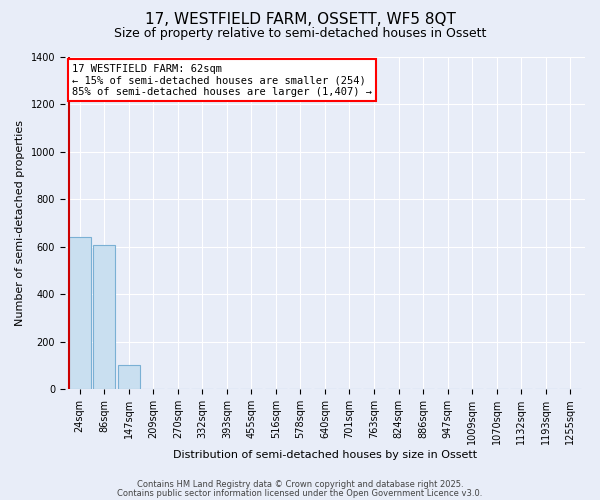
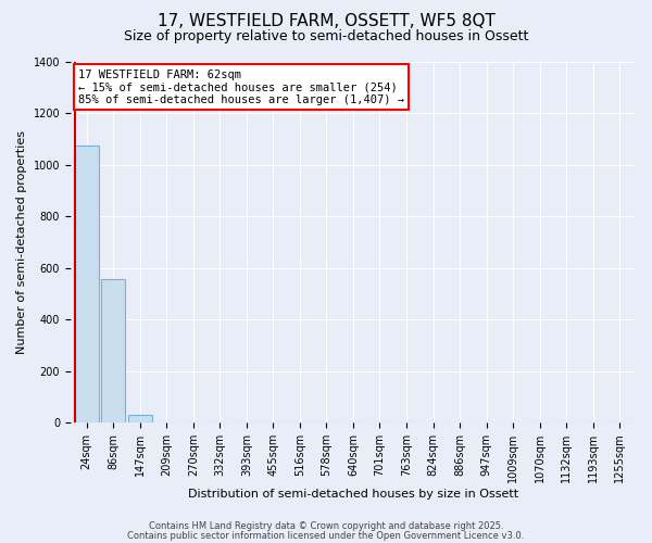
24sqm: 640 -> 1075
86sqm: 605 -> 555
147sqm: 100 -> 30
